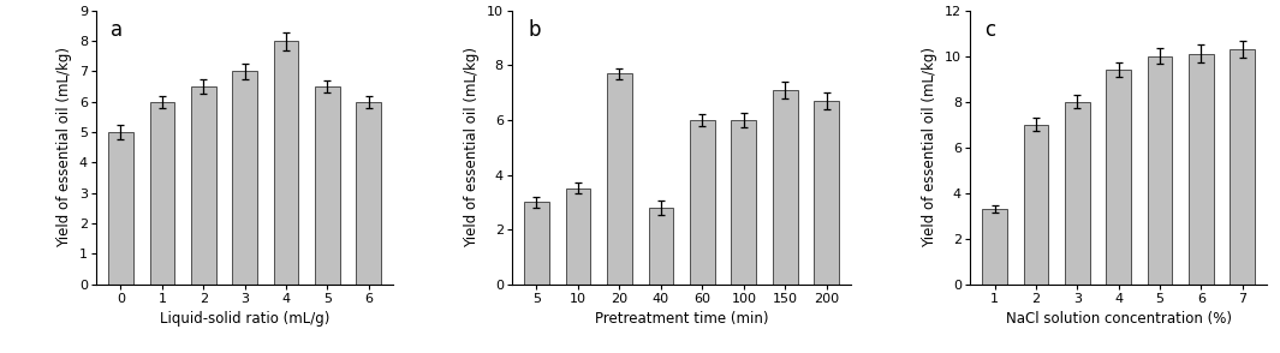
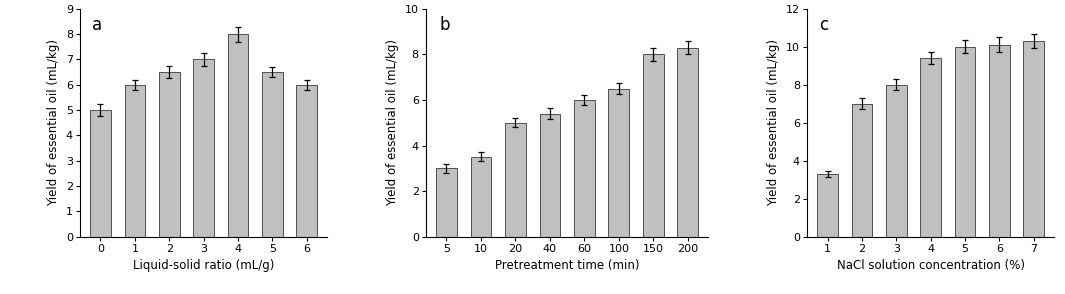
20: 7.7 -> 5.0
40: 2.8 -> 5.4
100: 6.0 -> 6.5
150: 7.1 -> 8.0
200: 6.7 -> 8.3
